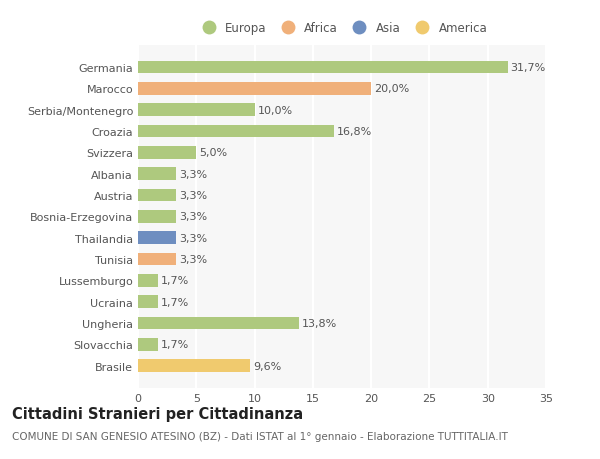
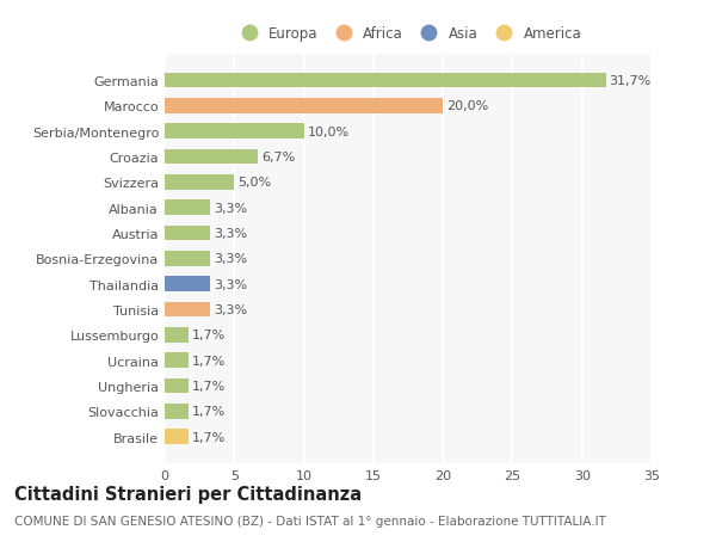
Croazia: 16,8% -> 6,7%
Ungheria: 13,8% -> 1,7%
Brasile: 9,6% -> 1,7%
